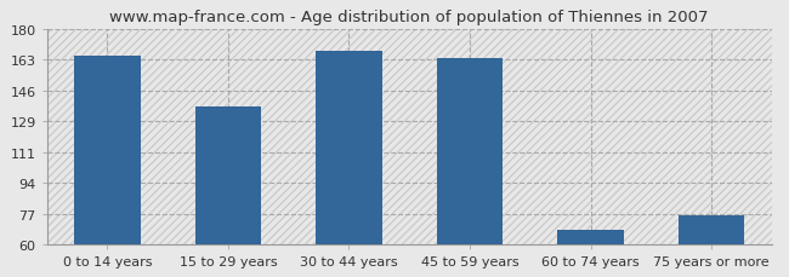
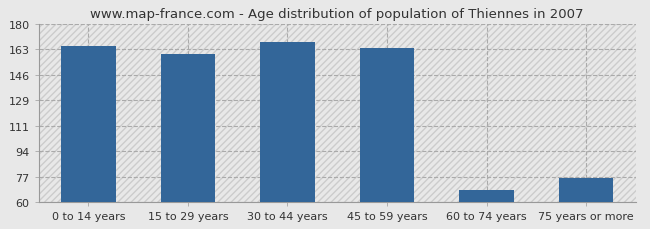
15 to 29 years: 137 -> 160
